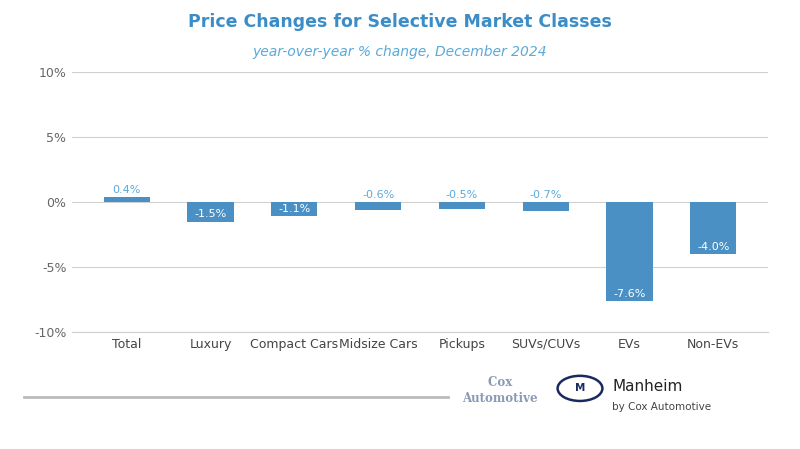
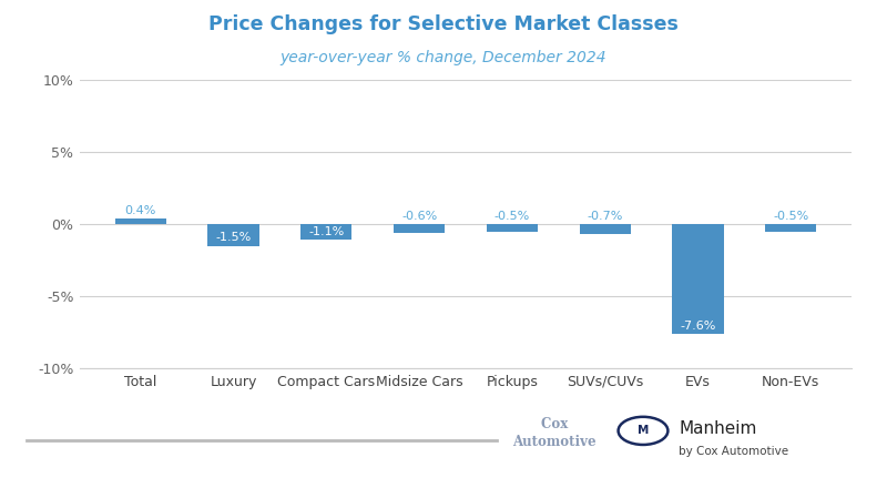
Non-EVs: -4.0% -> -0.5%
